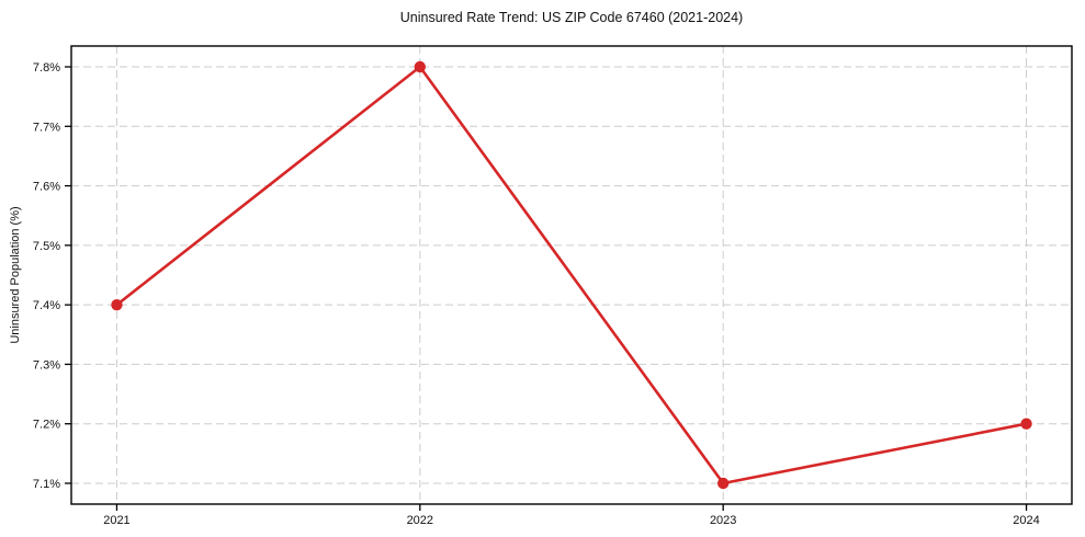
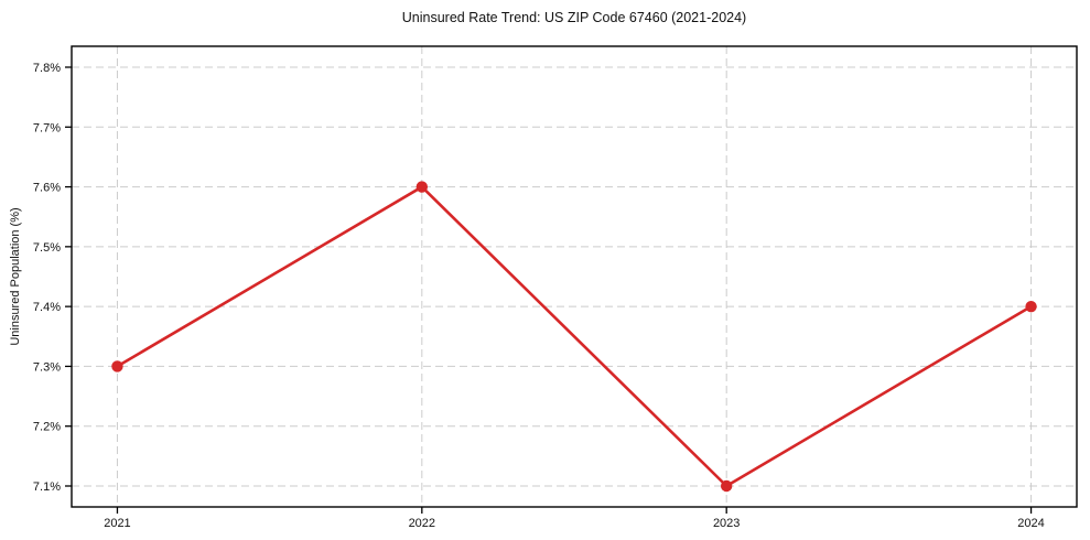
2021: 7.4% -> 7.3%
2022: 7.8% -> 7.6%
2024: 7.2% -> 7.4%
